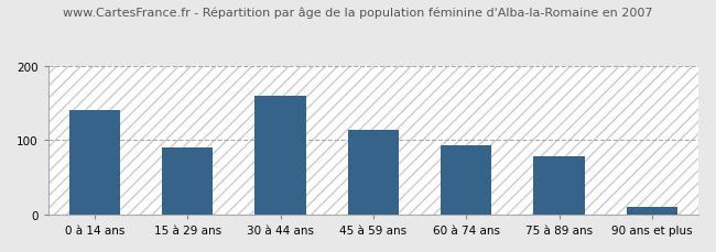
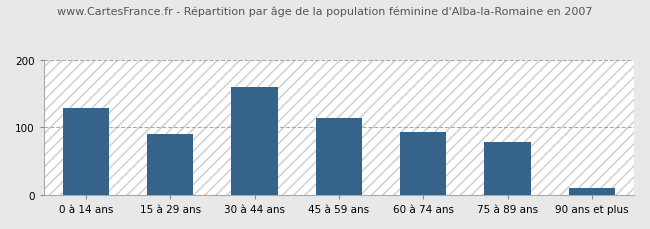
0 à 14 ans: 140 -> 128
